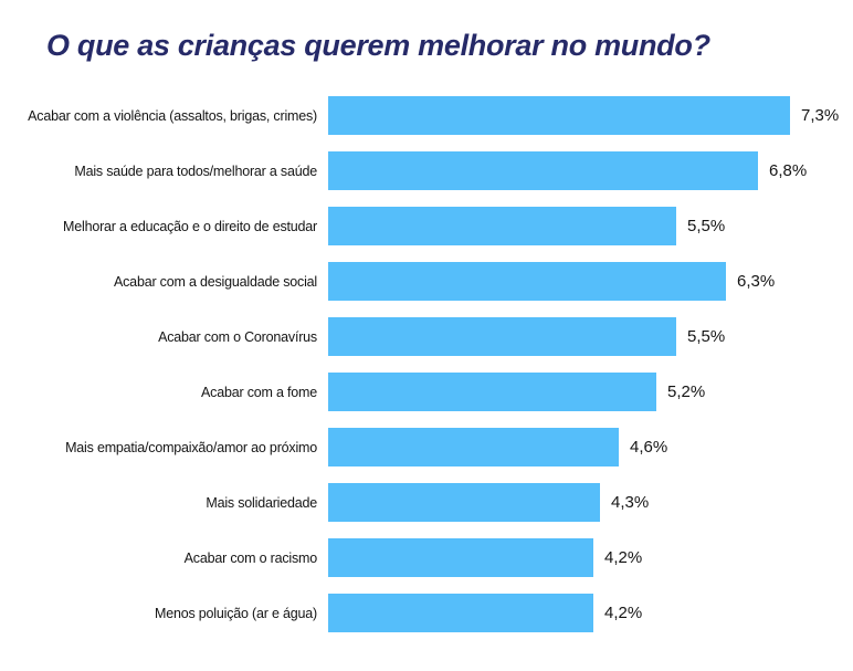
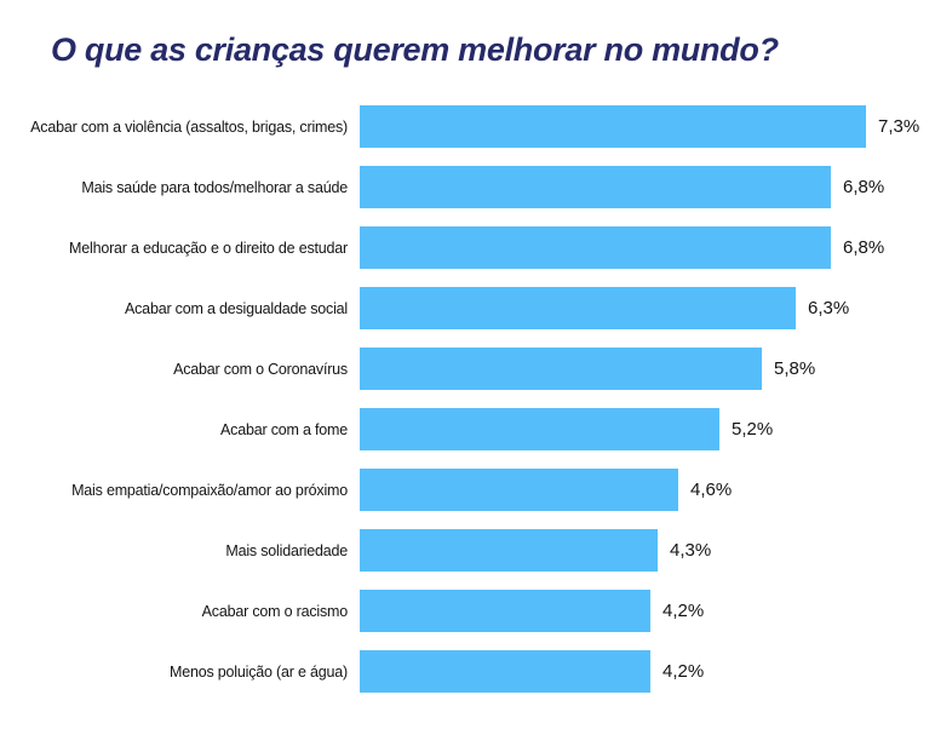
Melhorar a educação e o direito de estudar: 5,5% -> 6,8%
Acabar com o Coronavírus: 5,5% -> 5,8%
